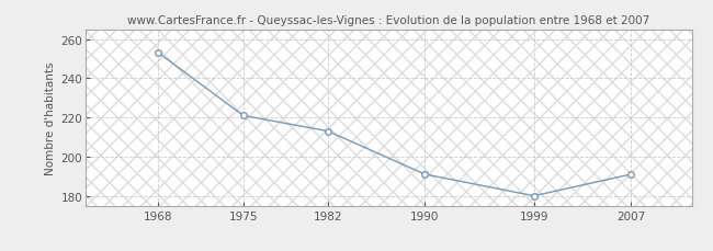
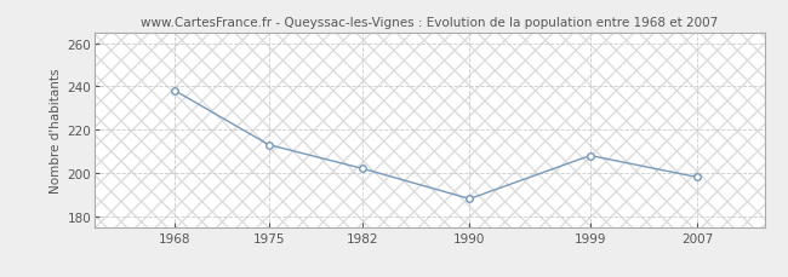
1968: 253 -> 238
1975: 221 -> 213
1982: 213 -> 202
1990: 191 -> 188
1999: 180 -> 208
2007: 191 -> 198
